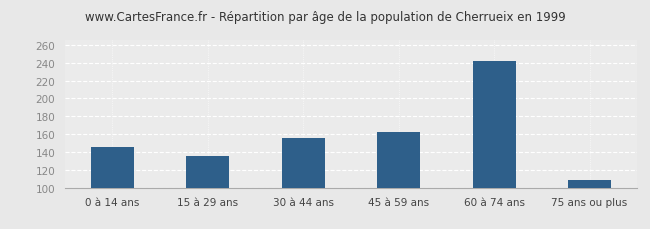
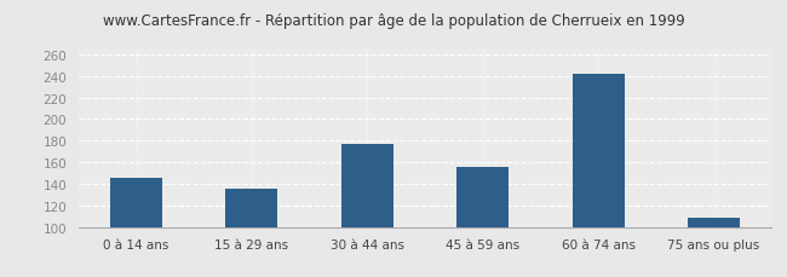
30 à 44 ans: 156 -> 177
45 à 59 ans: 162 -> 156
